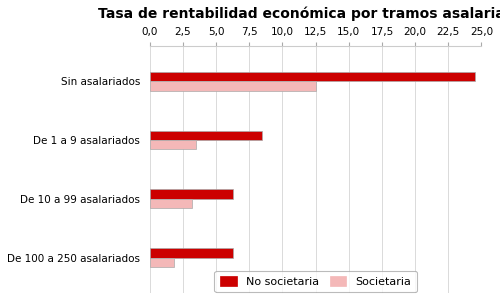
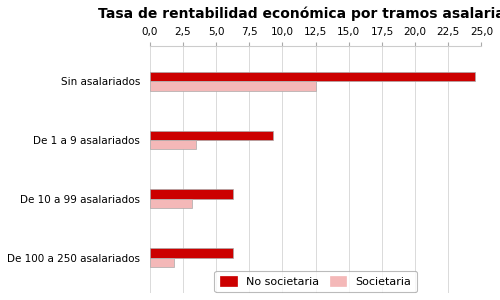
No societaria/De 1 a 9 asalariados: 8,5 -> 9,3
